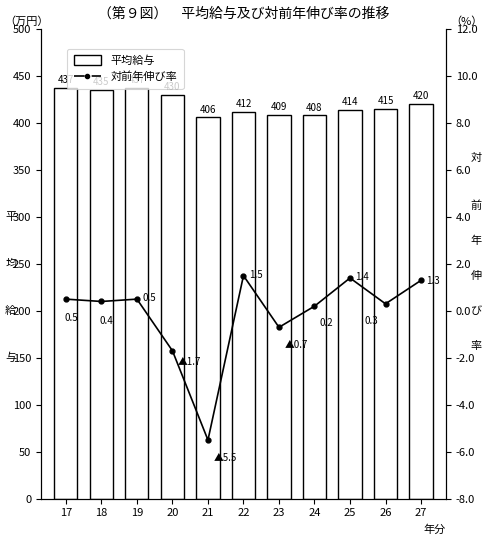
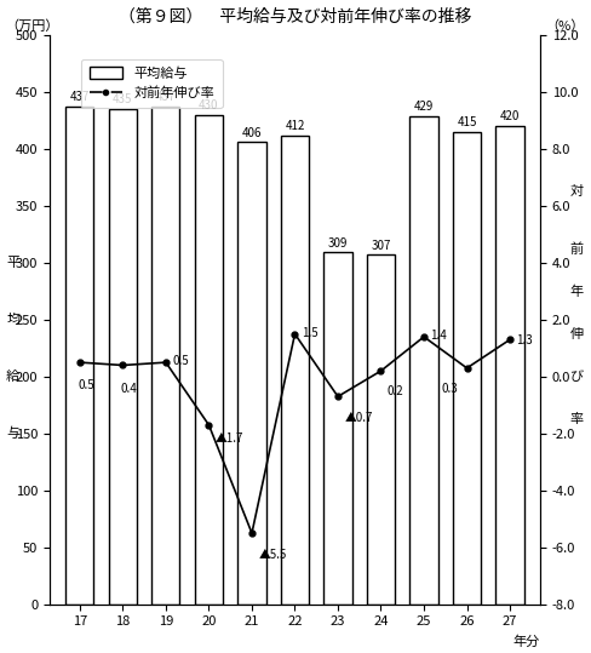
平均給与/23: 409 -> 309
平均給与/24: 408 -> 307
平均給与/25: 414 -> 429
